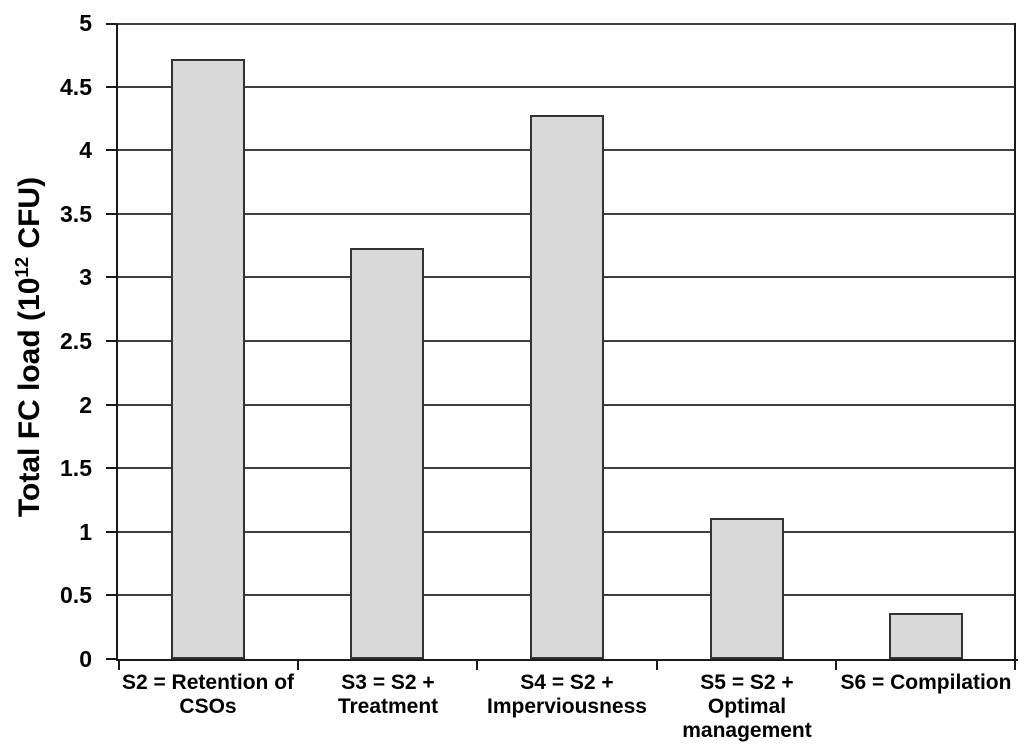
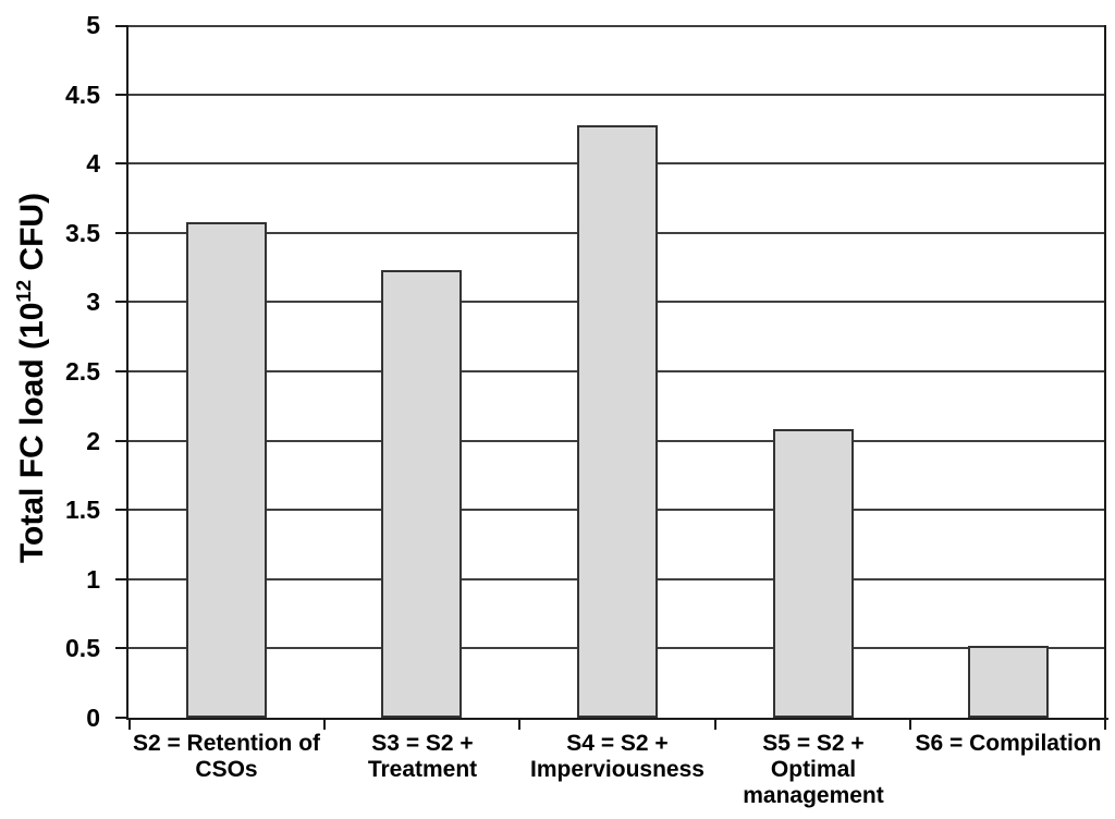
S2 = Retention of CSOs: 4.72 -> 3.58
S5 = S2 + Optimal management: 1.11 -> 2.08
S6 = Compilation: 0.36 -> 0.52
